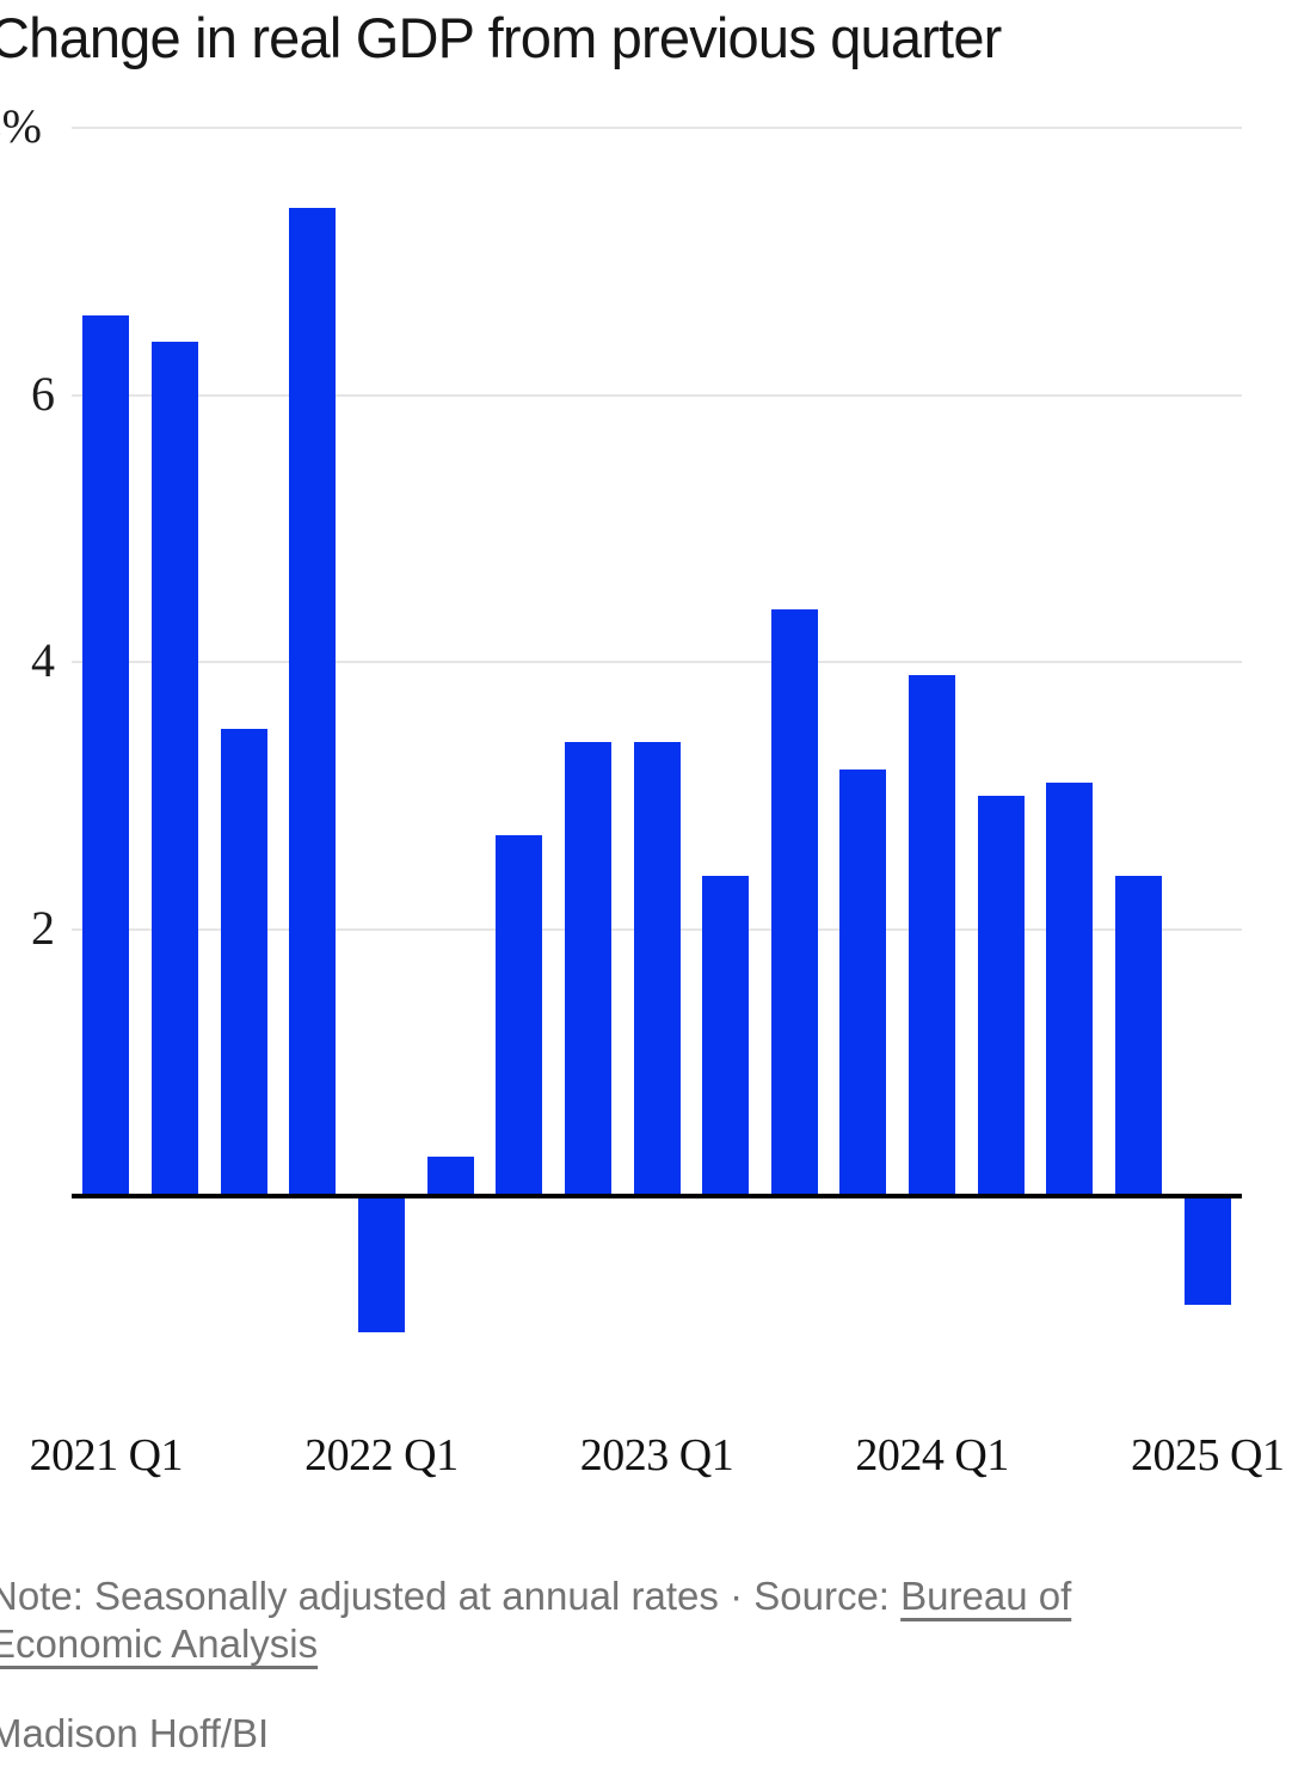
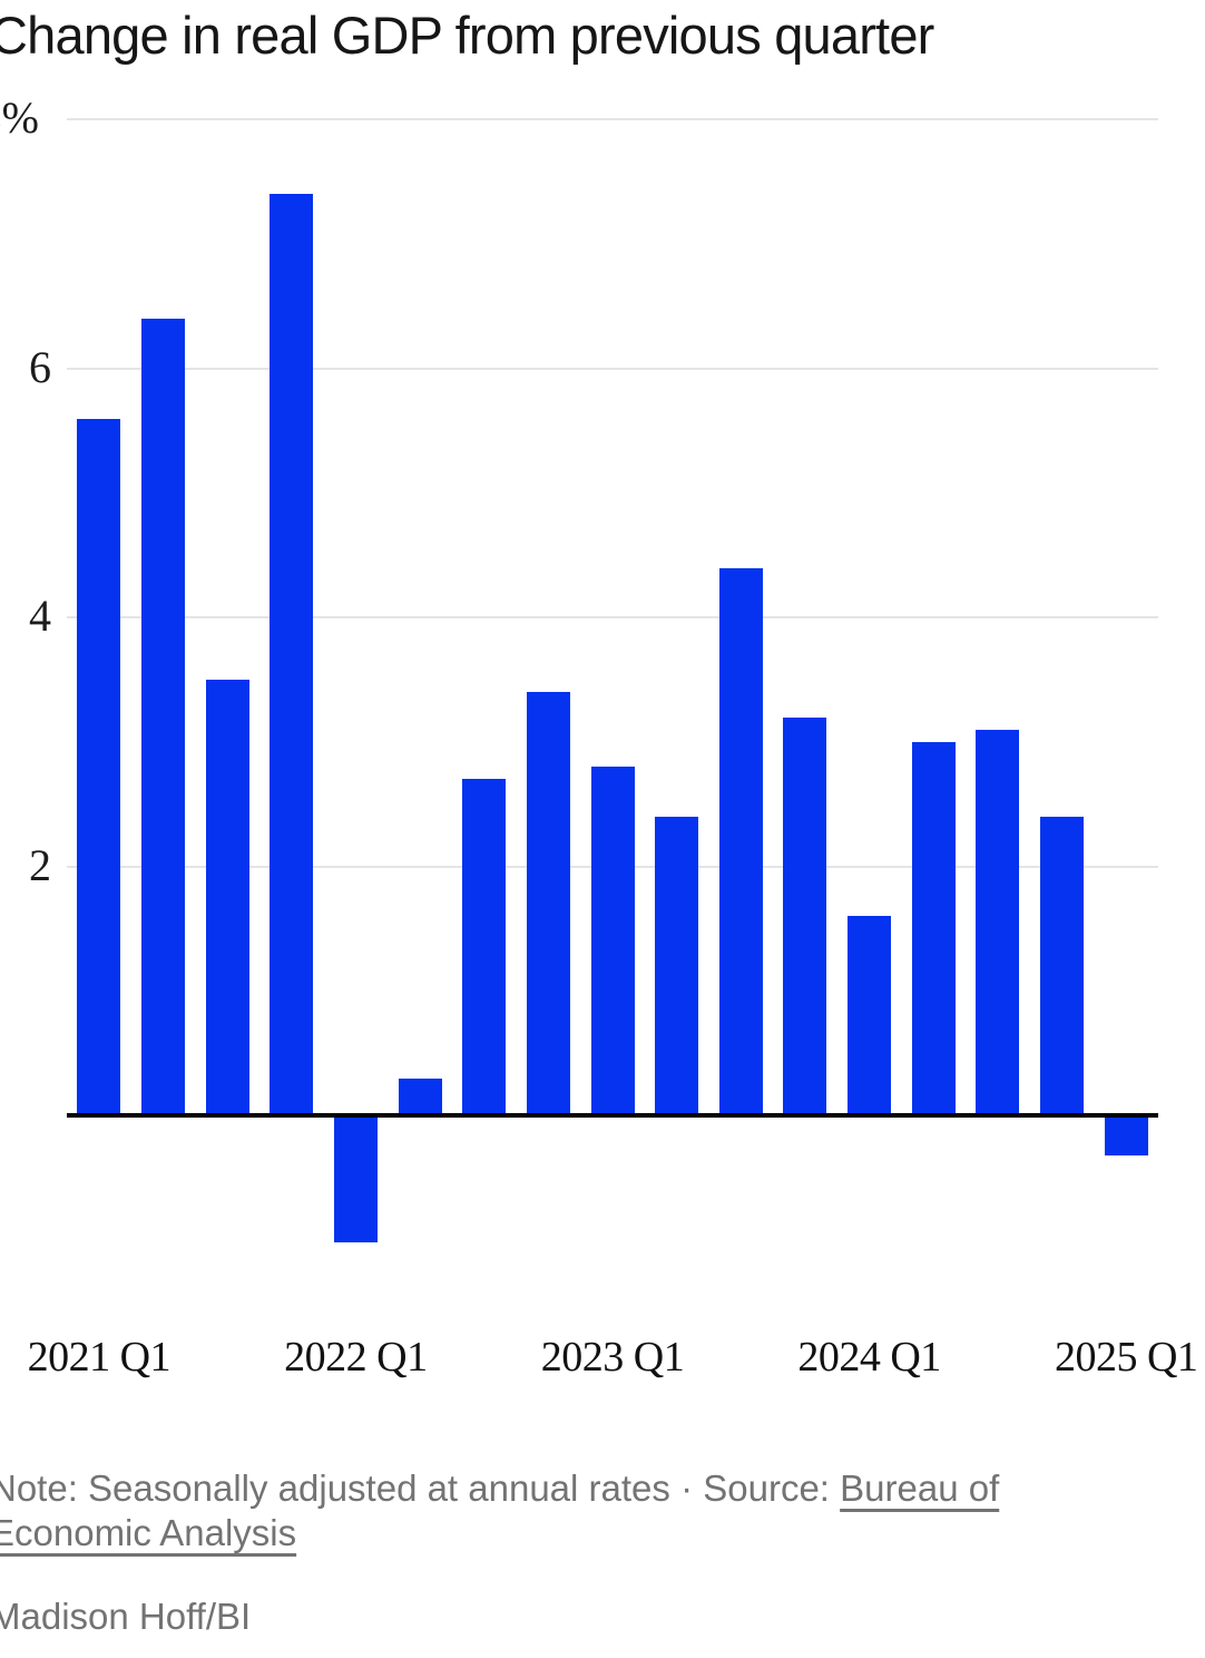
2021 Q1: 6.6 -> 5.6
2023 Q1: 3.4 -> 2.8
2024 Q1: 3.9 -> 1.6
2025 Q1: -0.8 -> -0.3
